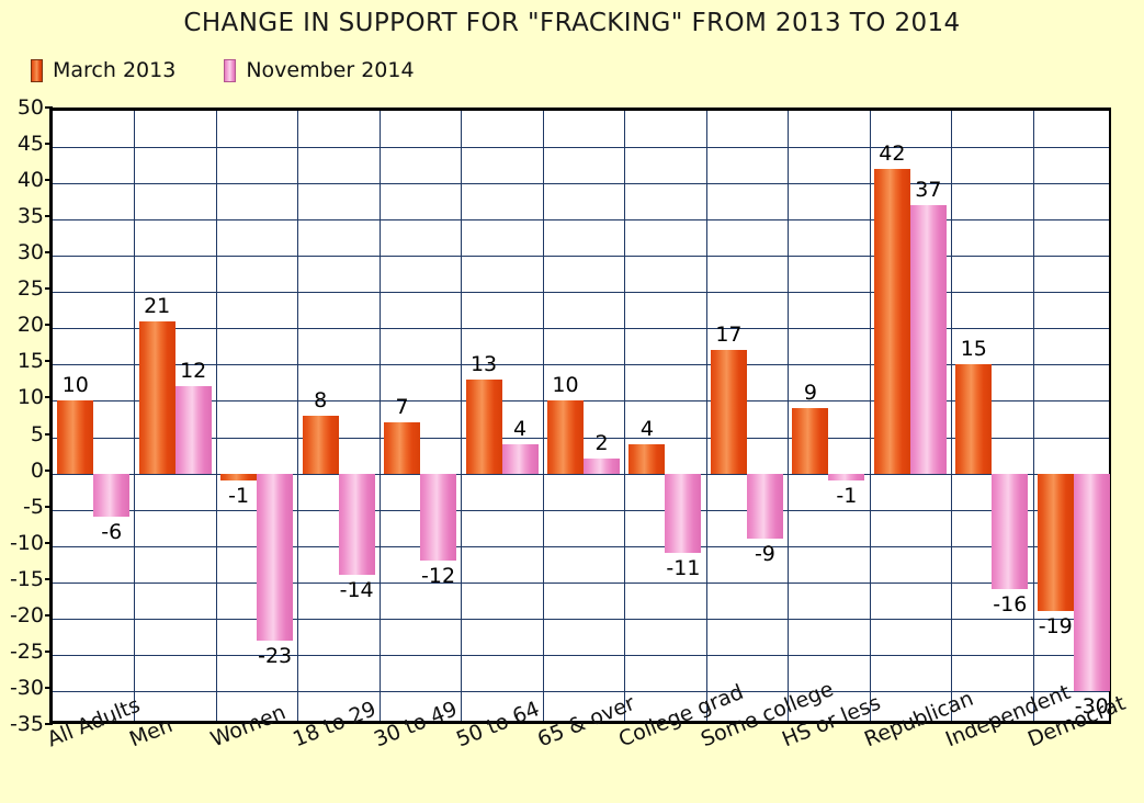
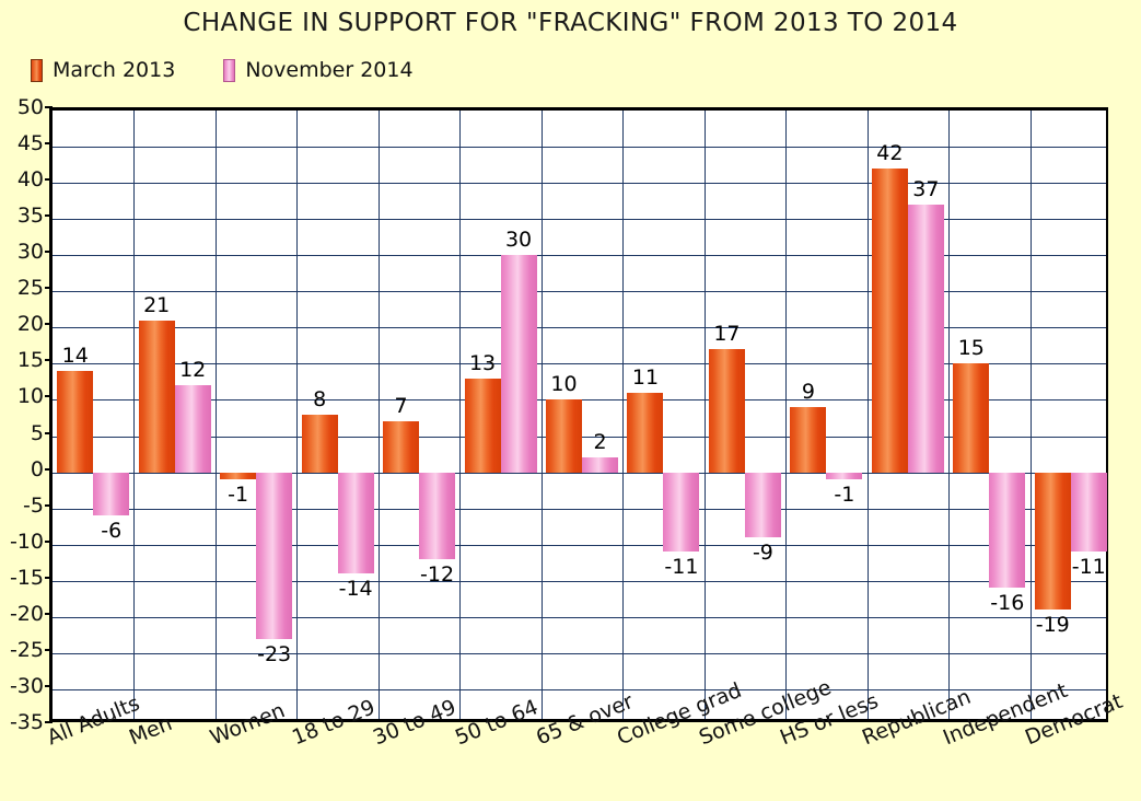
March 2013/All Adults: 10 -> 14
November 2014/50 to 64: 4 -> 30
March 2013/College grad: 4 -> 11
November 2014/Democrat: -30 -> -11
